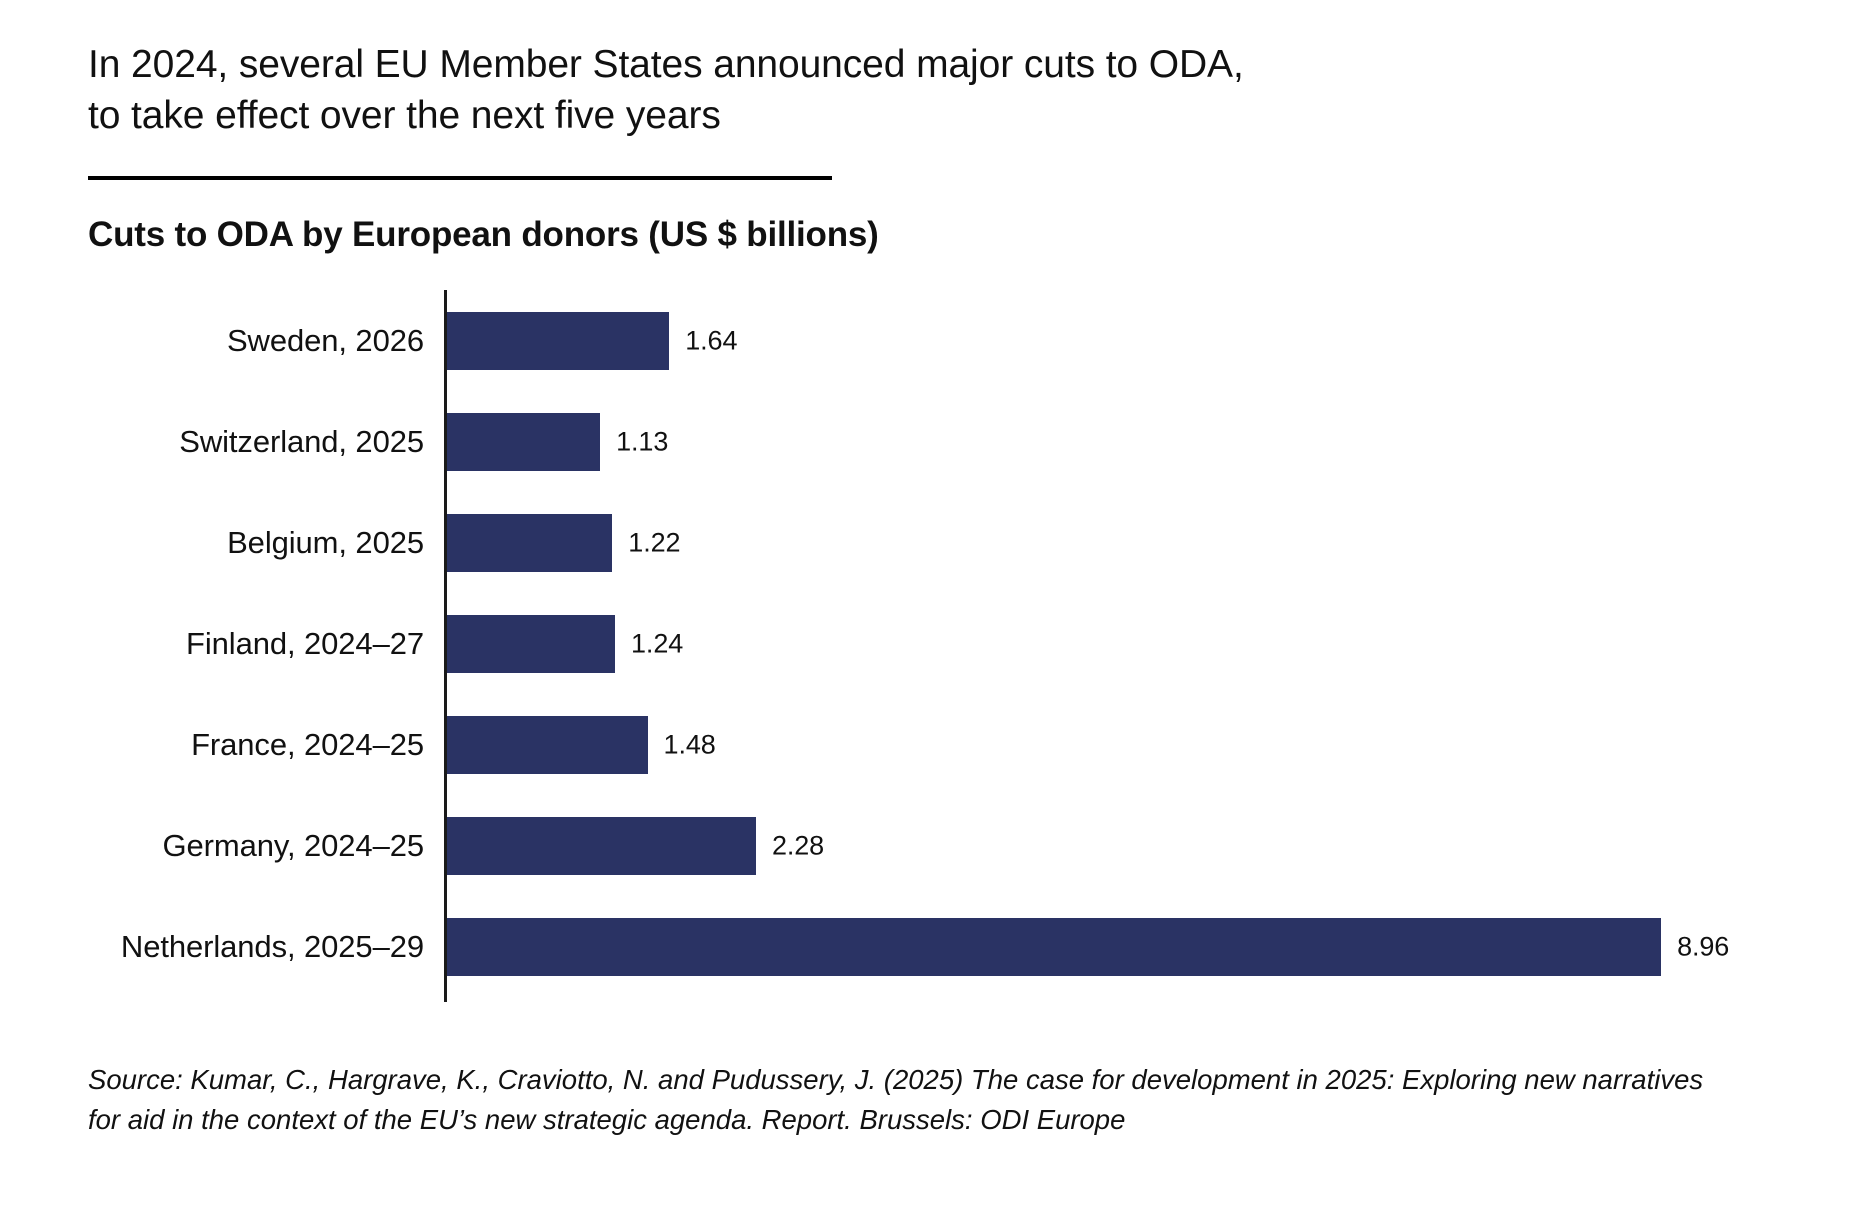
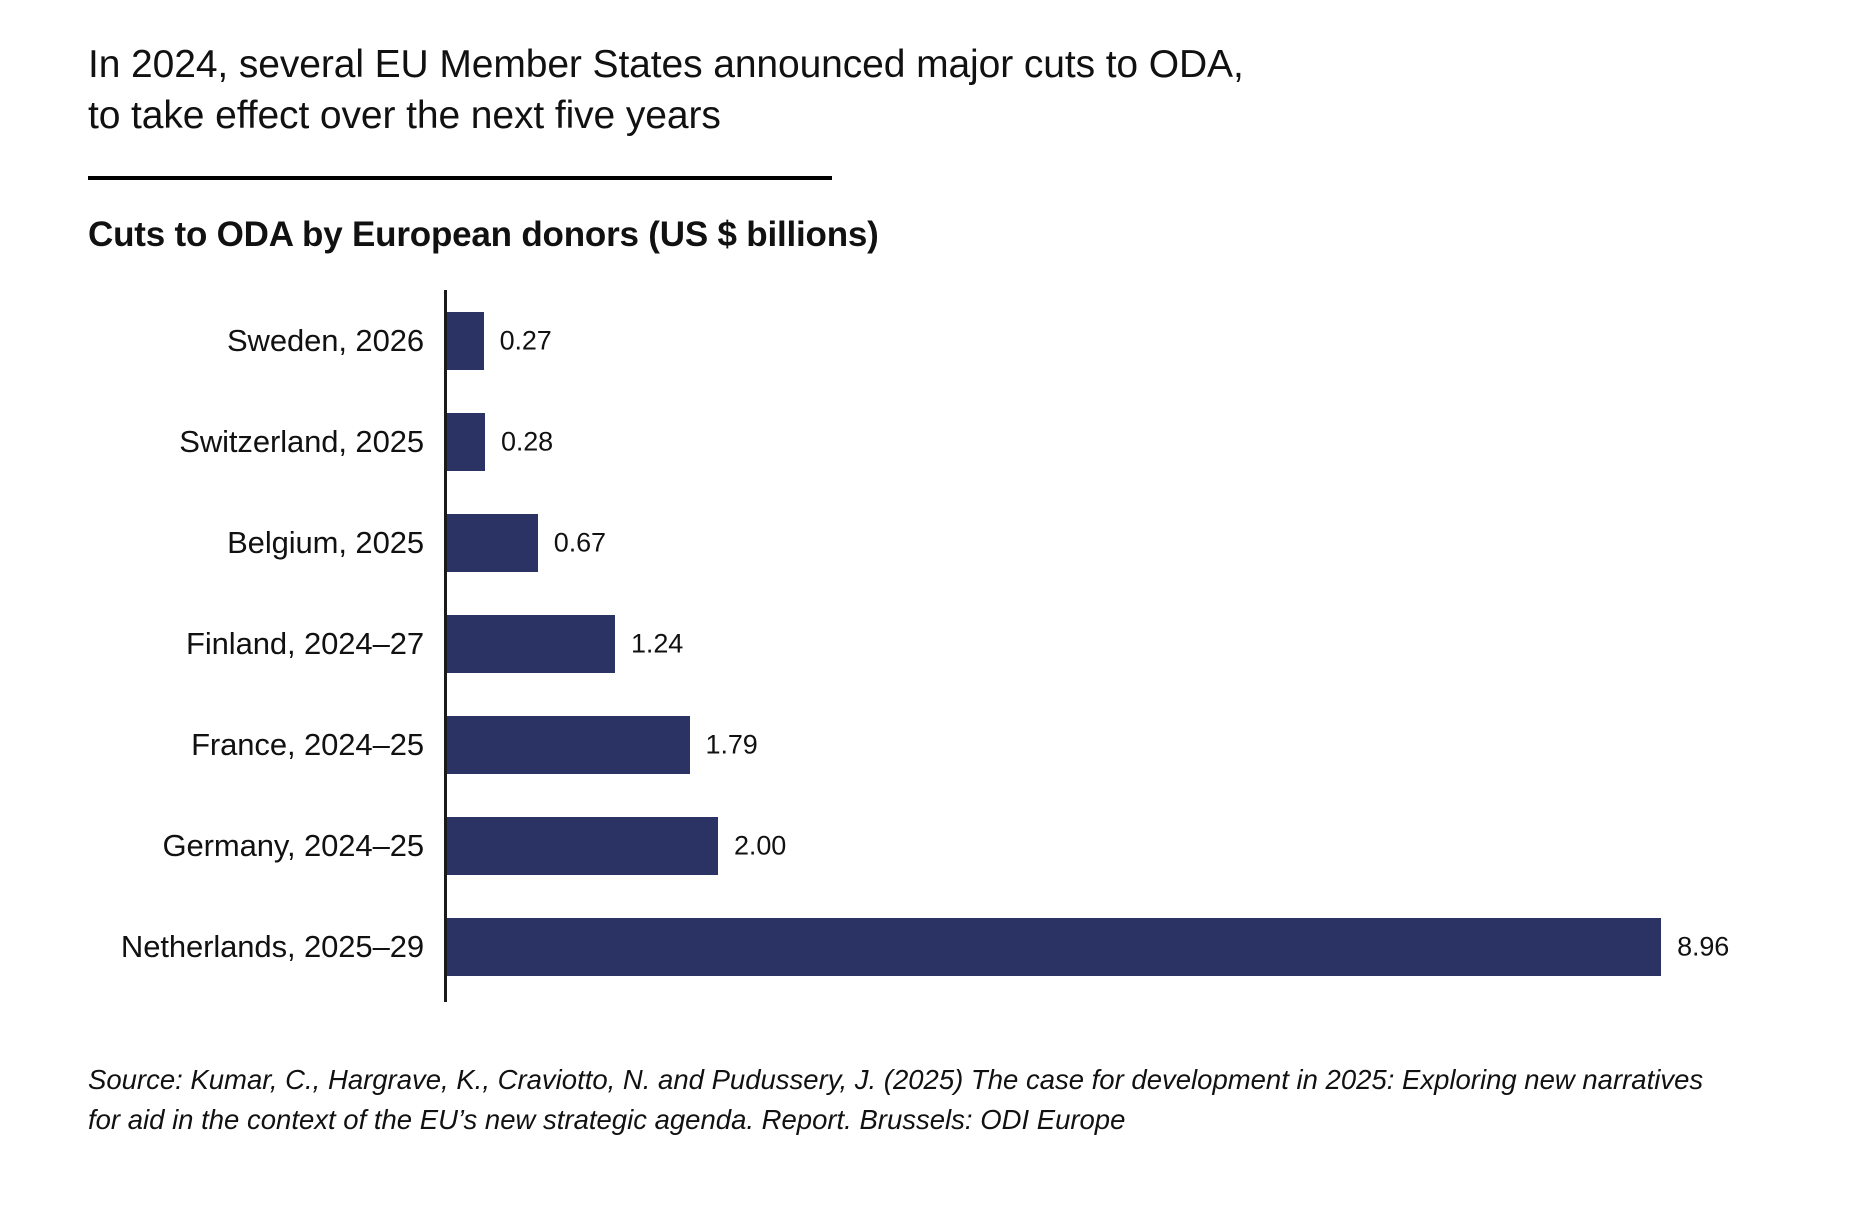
Sweden, 2026: 1.64 -> 0.27
Switzerland, 2025: 1.13 -> 0.28
Belgium, 2025: 1.22 -> 0.67
France, 2024–25: 1.48 -> 1.79
Germany, 2024–25: 2.28 -> 2.00
